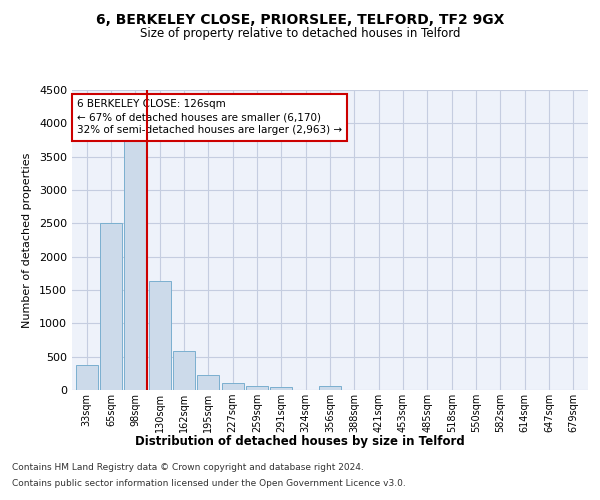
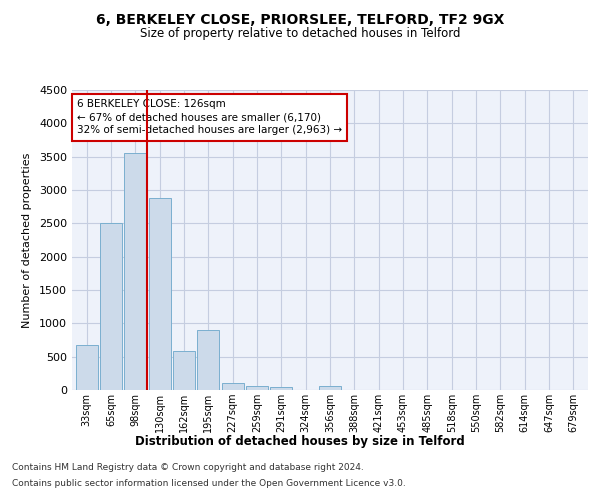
33sqm: 370 -> 680
98sqm: 3750 -> 3560
130sqm: 1640 -> 2880
195sqm: 220 -> 900
